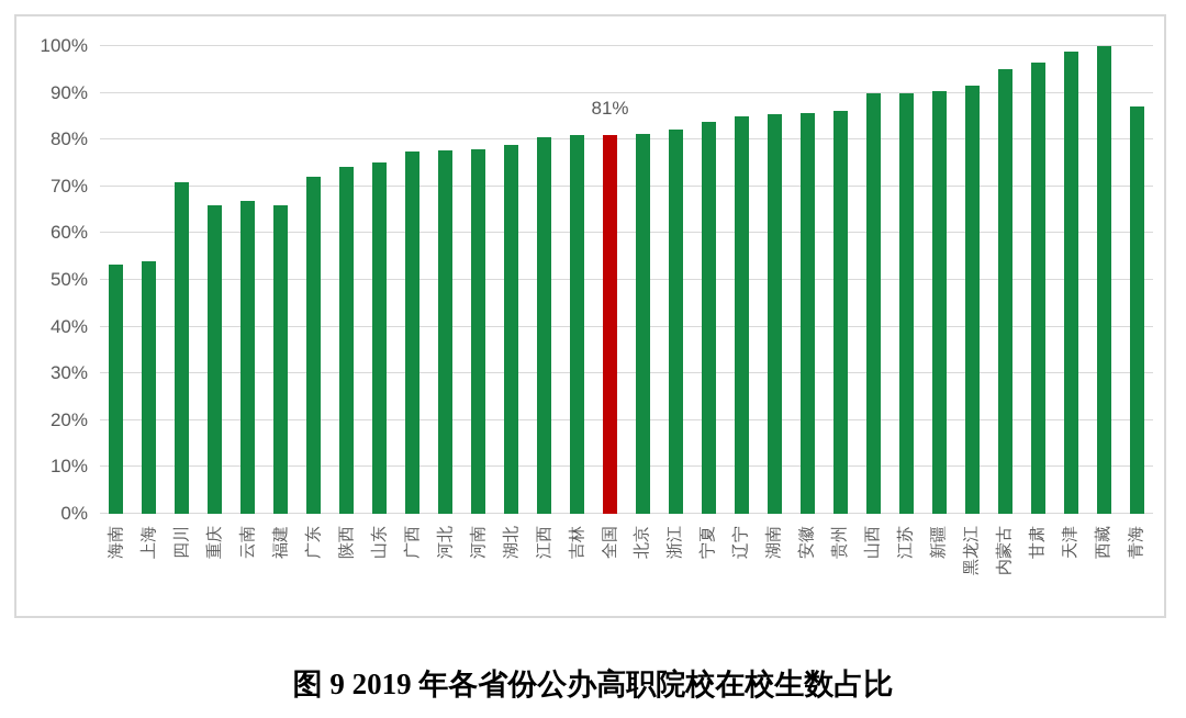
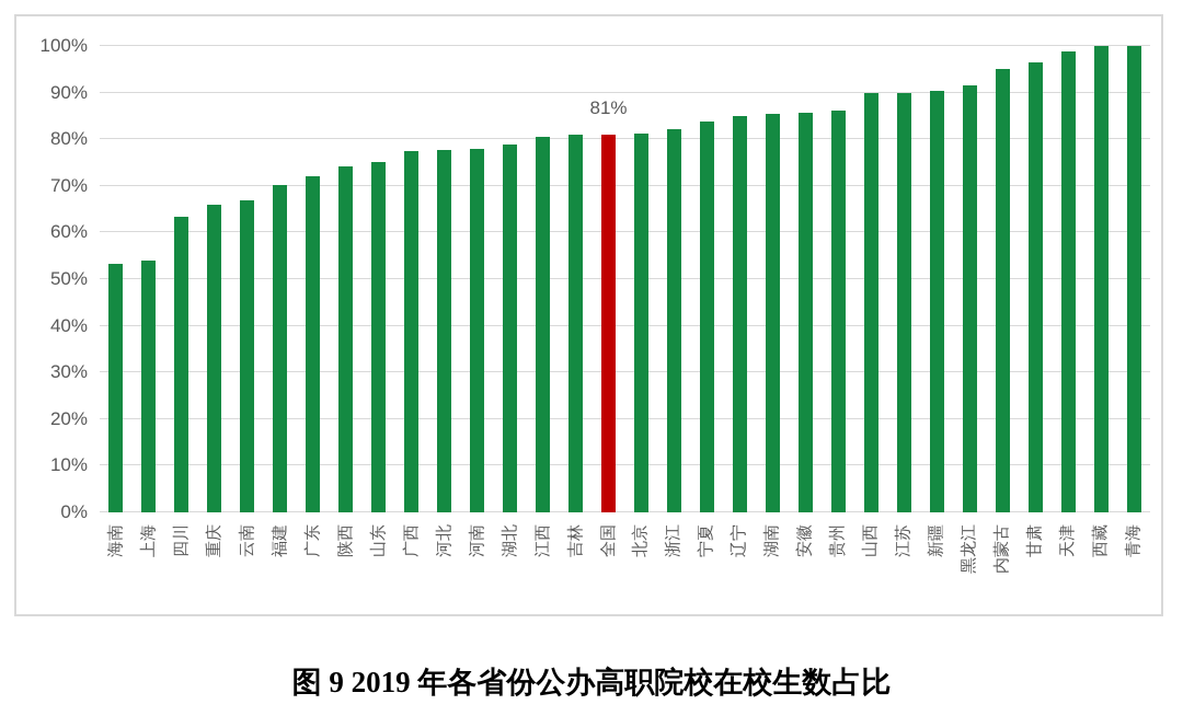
四川: 71% -> 63%
福建: 66% -> 70%
青海: 87% -> 100%
